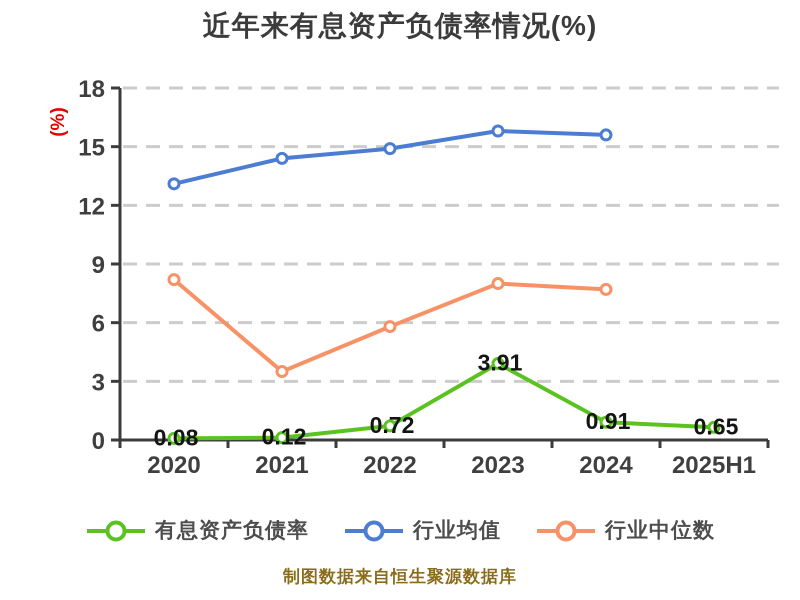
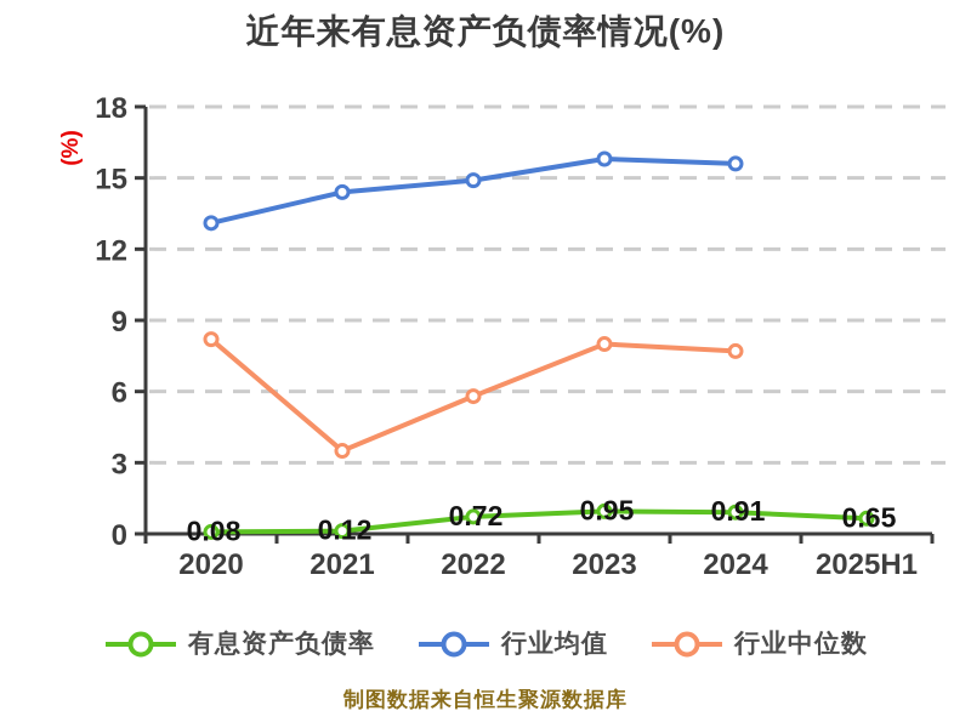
有息资产负债率/2023: 3.91 -> 0.95
